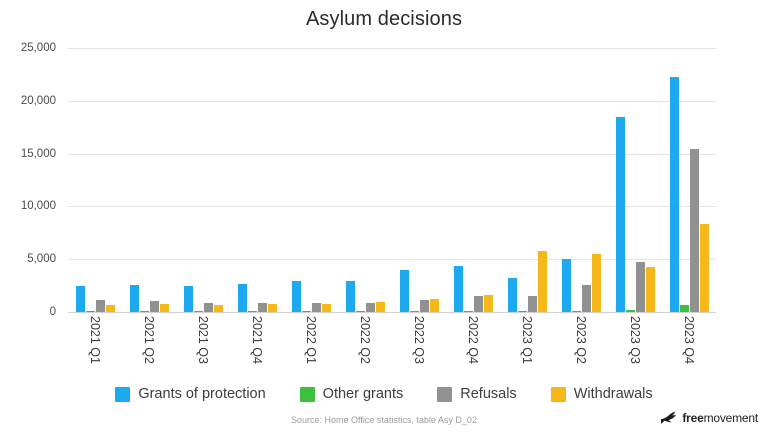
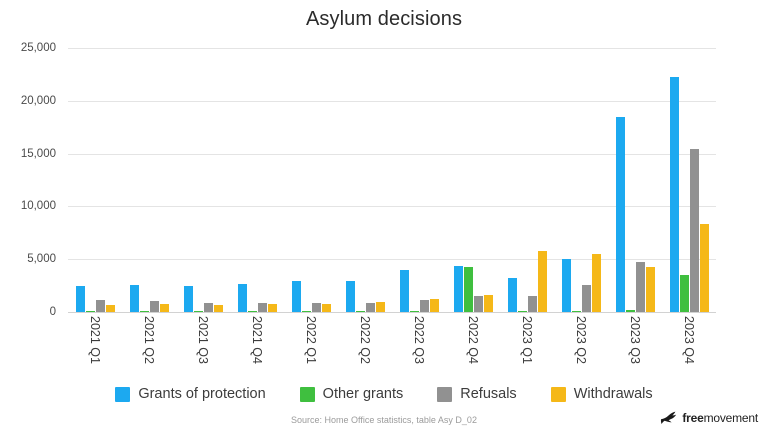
Other grants/2022 Q4: 100 -> 4300
Other grants/2023 Q4: 600 -> 3500
